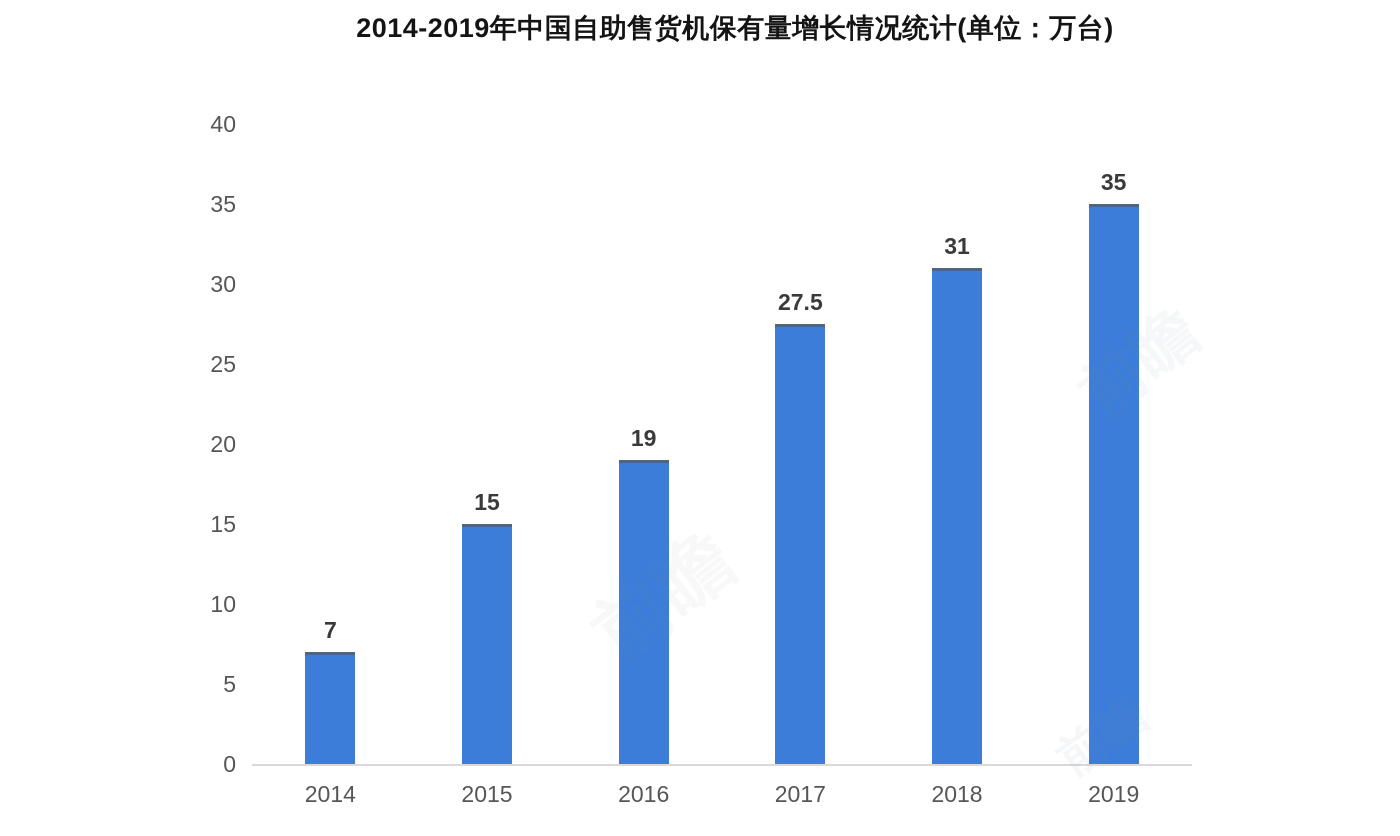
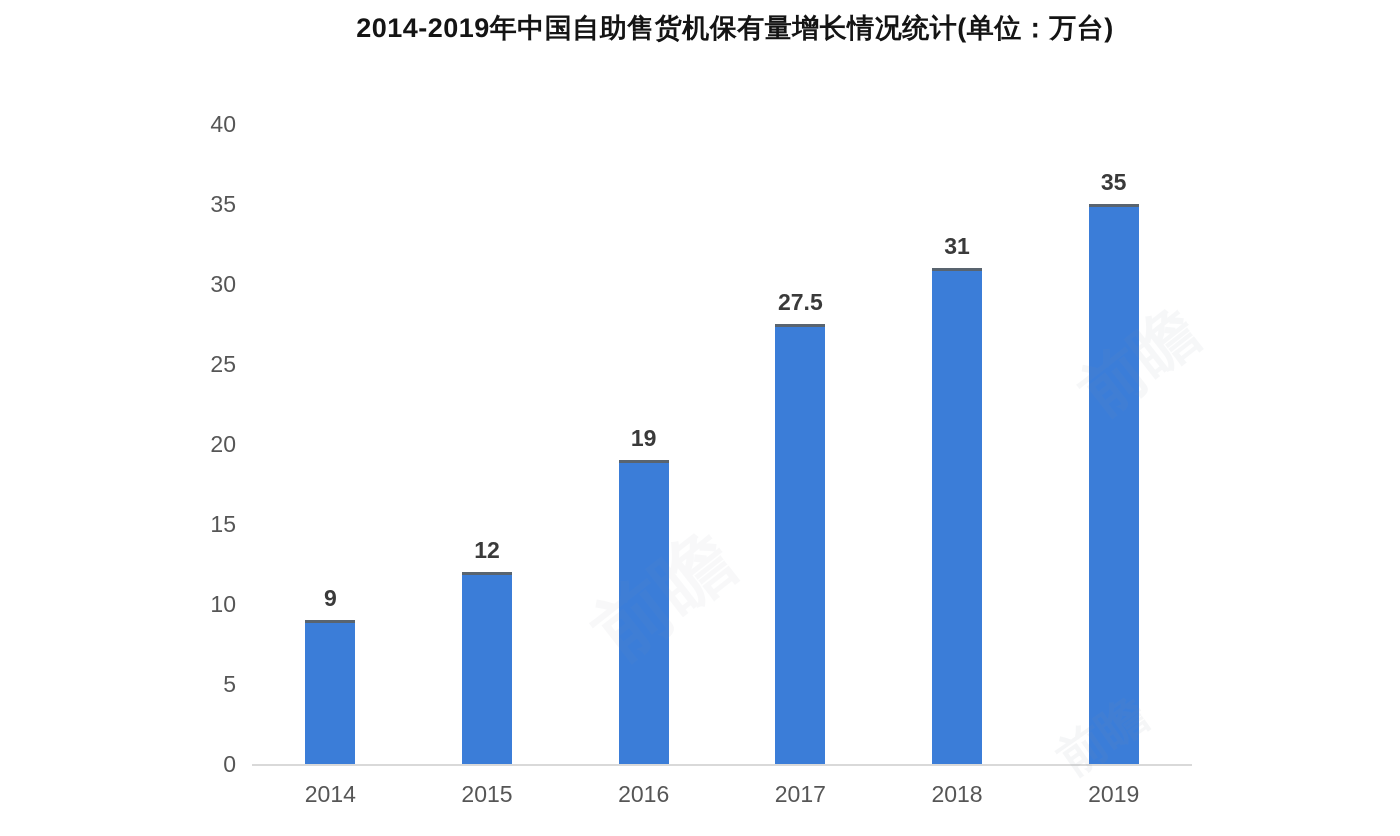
2014: 7 -> 9
2015: 15 -> 12
